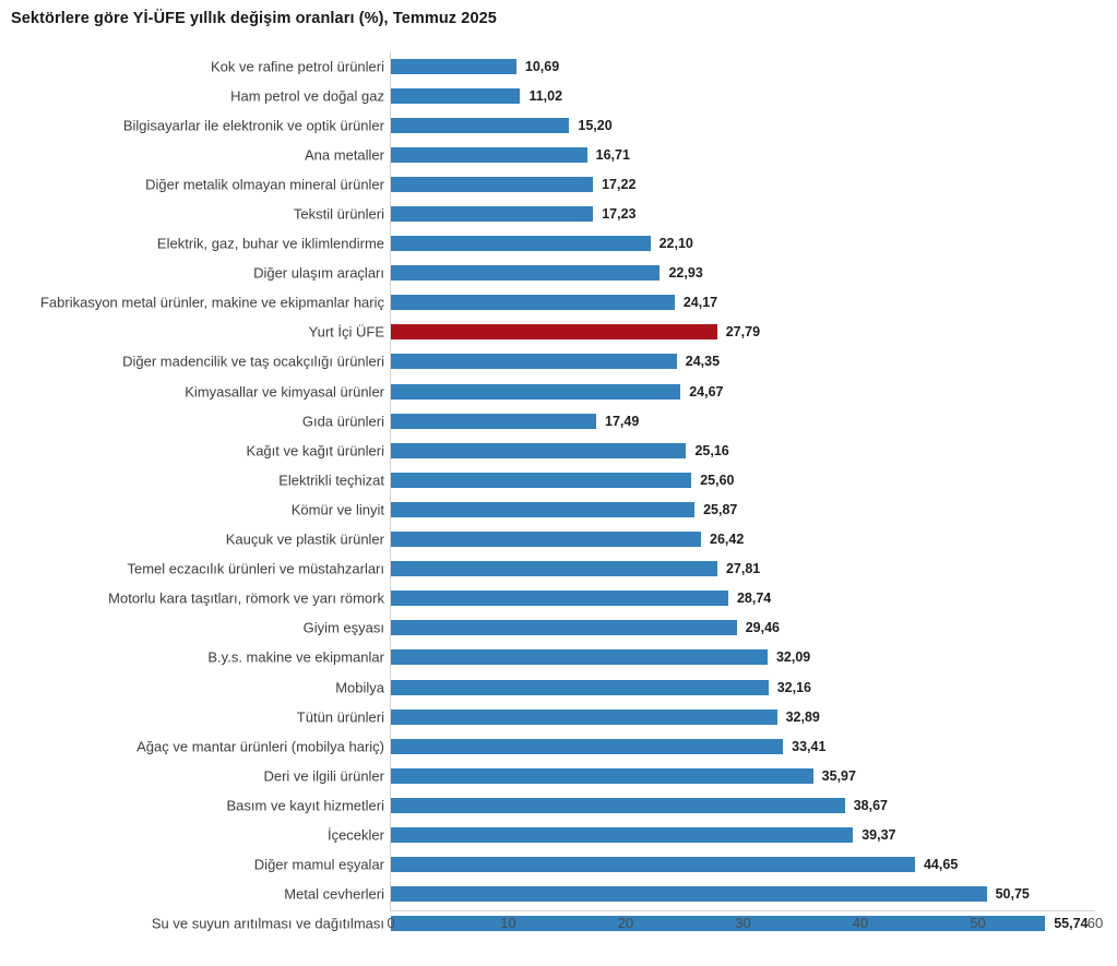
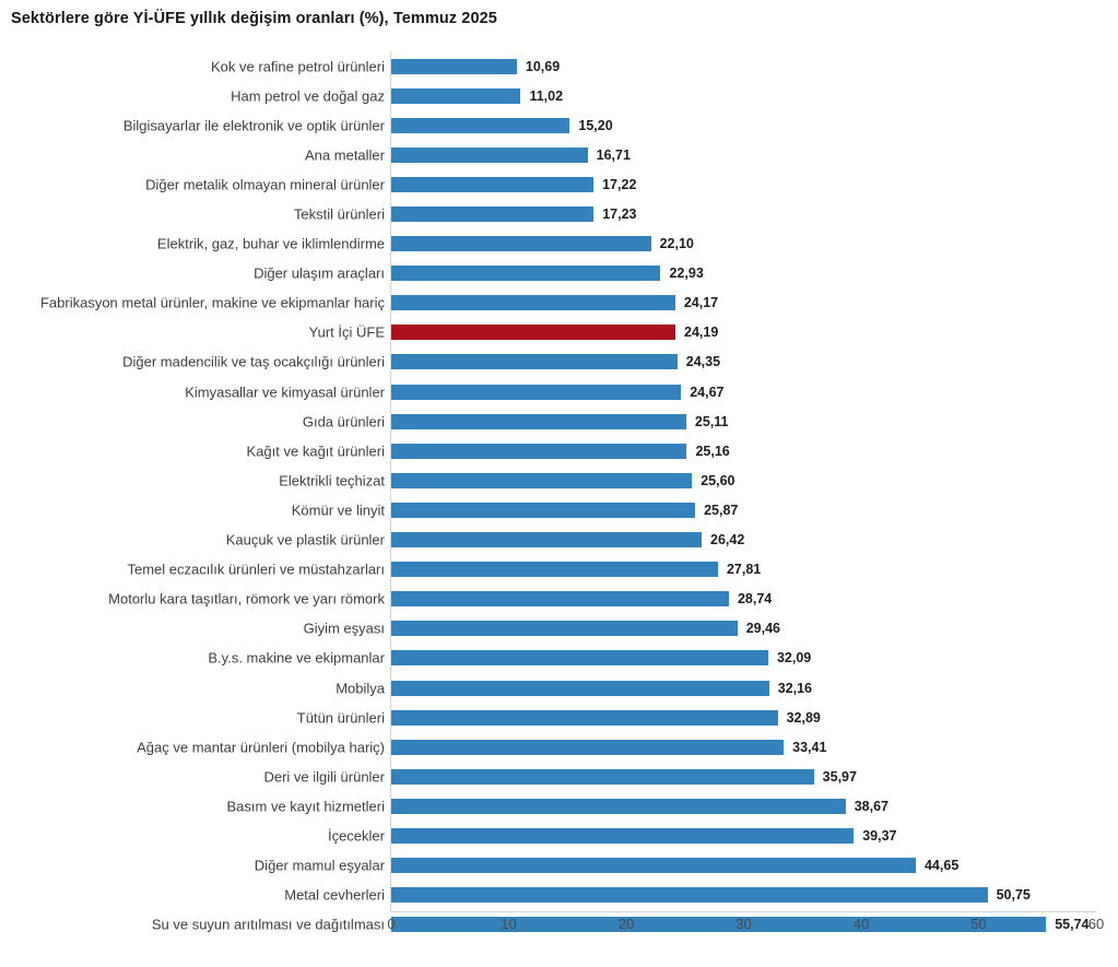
Yurt İçi ÜFE: 27,79 -> 24,19
Gıda ürünleri: 17,49 -> 25,11
